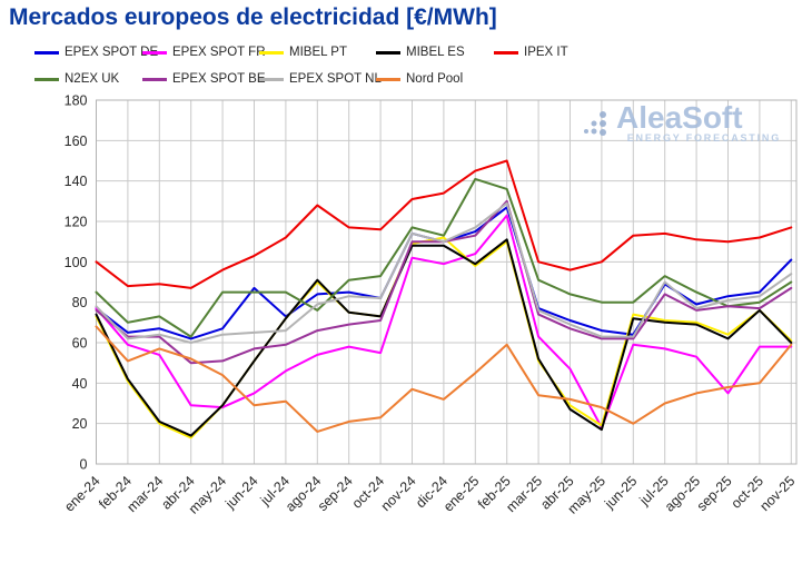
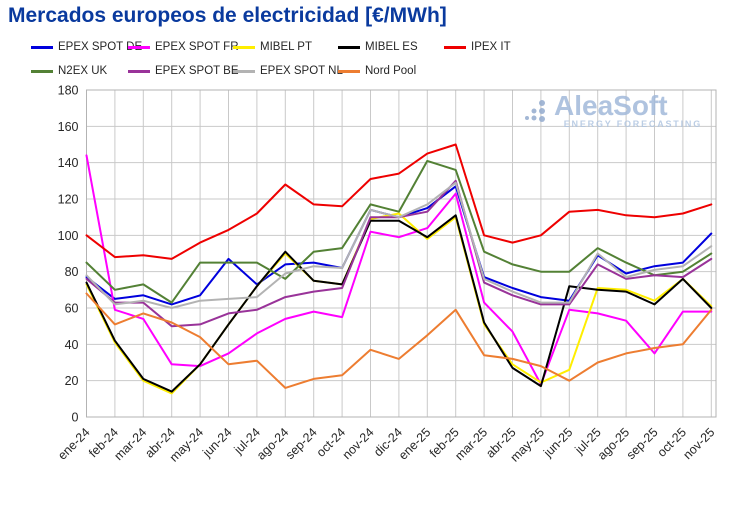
EPEX SPOT FR/ene-24: 77 -> 144
MIBEL PT/jun-25: 74 -> 26
